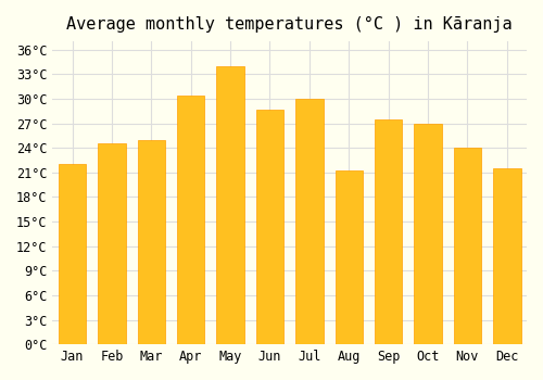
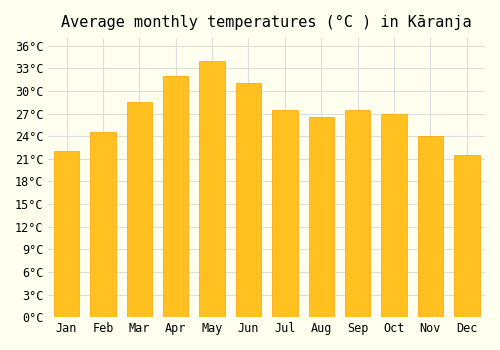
Mar: 25.0°C -> 28.5°C
Apr: 30.4°C -> 32.0°C
Jun: 28.6°C -> 31.0°C
Jul: 30.0°C -> 27.5°C
Aug: 21.2°C -> 26.5°C
